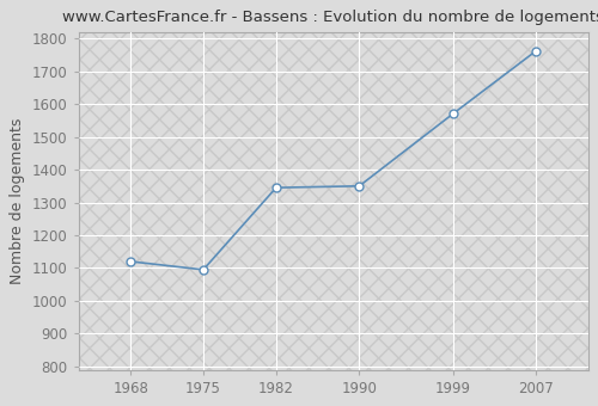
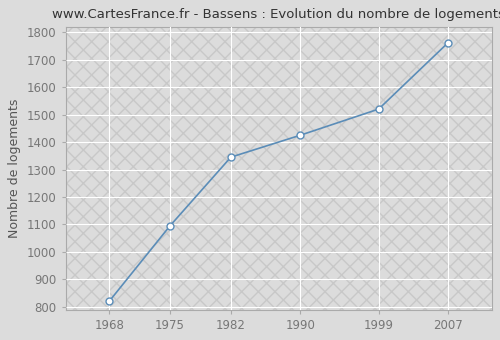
1968: 1120 -> 820
1990: 1350 -> 1425
1999: 1570 -> 1520
